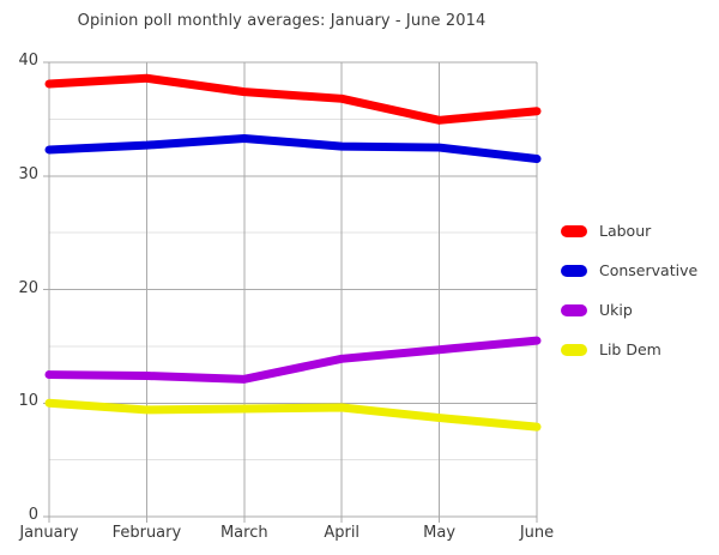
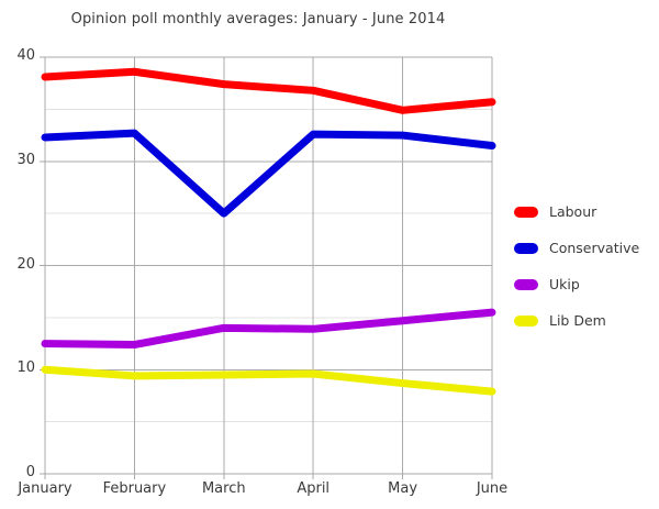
Conservative/March: 33 -> 25
Ukip/March: 12 -> 14
